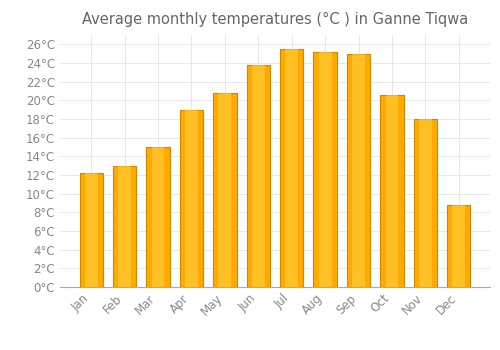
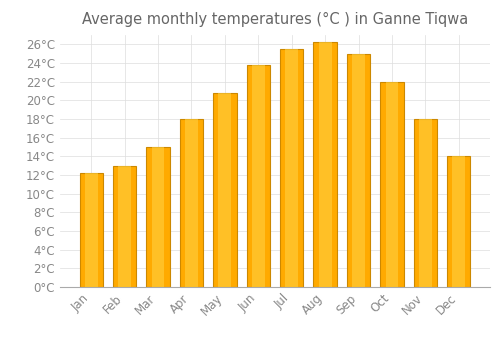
Apr: 19.0°C -> 18.0°C
Aug: 25.2°C -> 26.2°C
Oct: 20.6°C -> 22.0°C
Dec: 8.8°C -> 14.0°C
